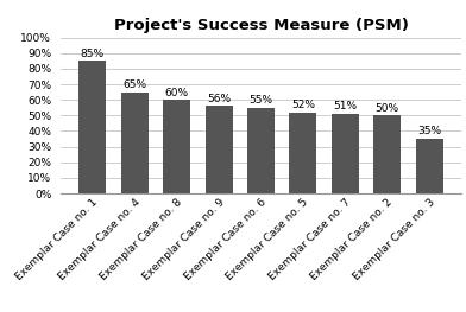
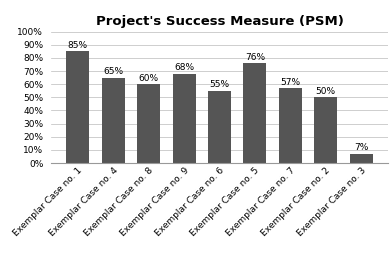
Exemplar Case no. 9: 56% -> 68%
Exemplar Case no. 5: 52% -> 76%
Exemplar Case no. 7: 51% -> 57%
Exemplar Case no. 3: 35% -> 7%
